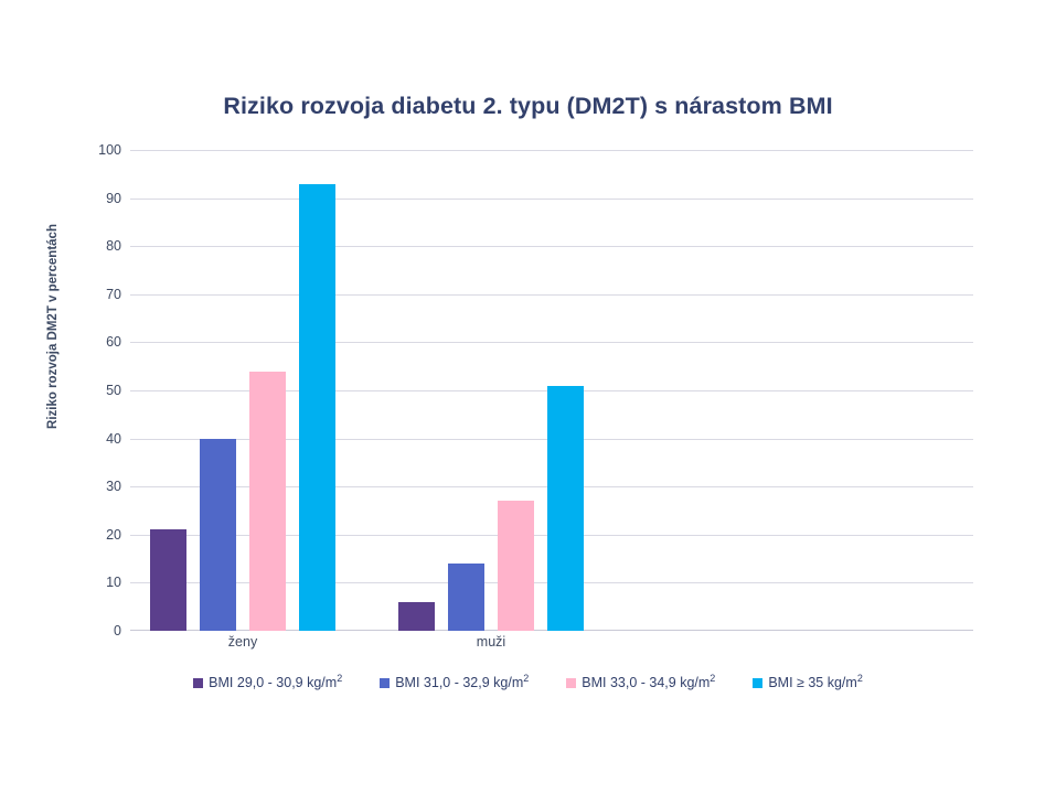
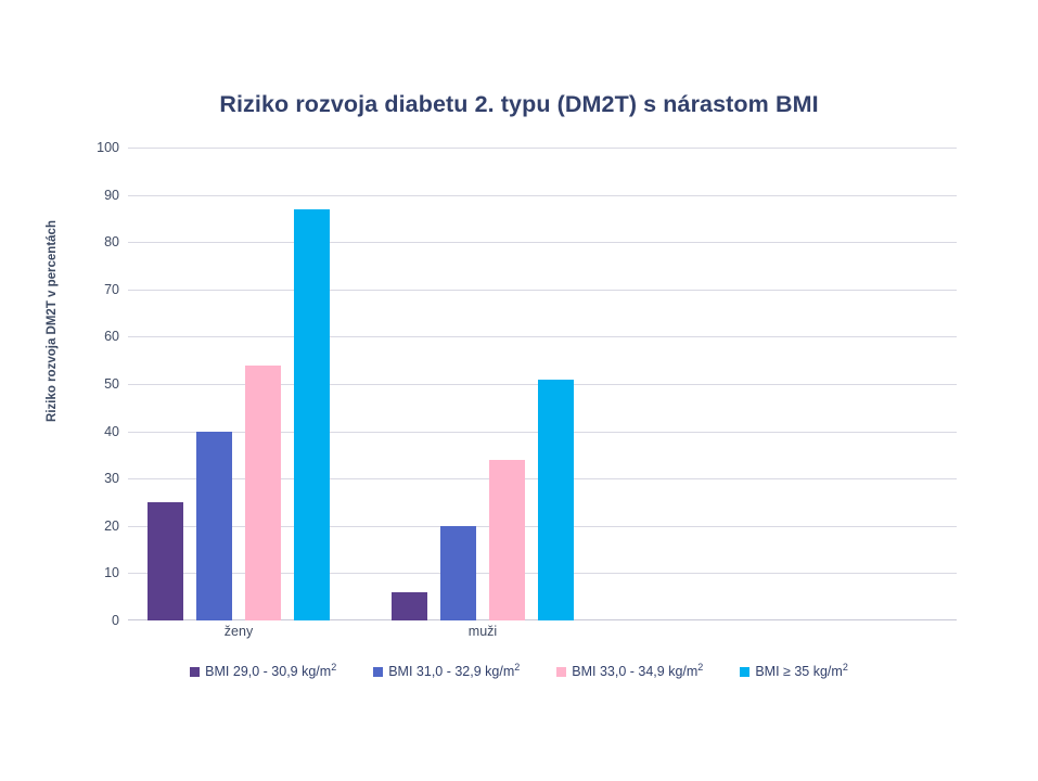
BMI 29,0 - 30,9 kg/m2/ženy: 21 -> 25
BMI ≥ 35 kg/m2/ženy: 93 -> 87
BMI 31,0 - 32,9 kg/m2/muži: 14 -> 20
BMI 33,0 - 34,9 kg/m2/muži: 27 -> 34
